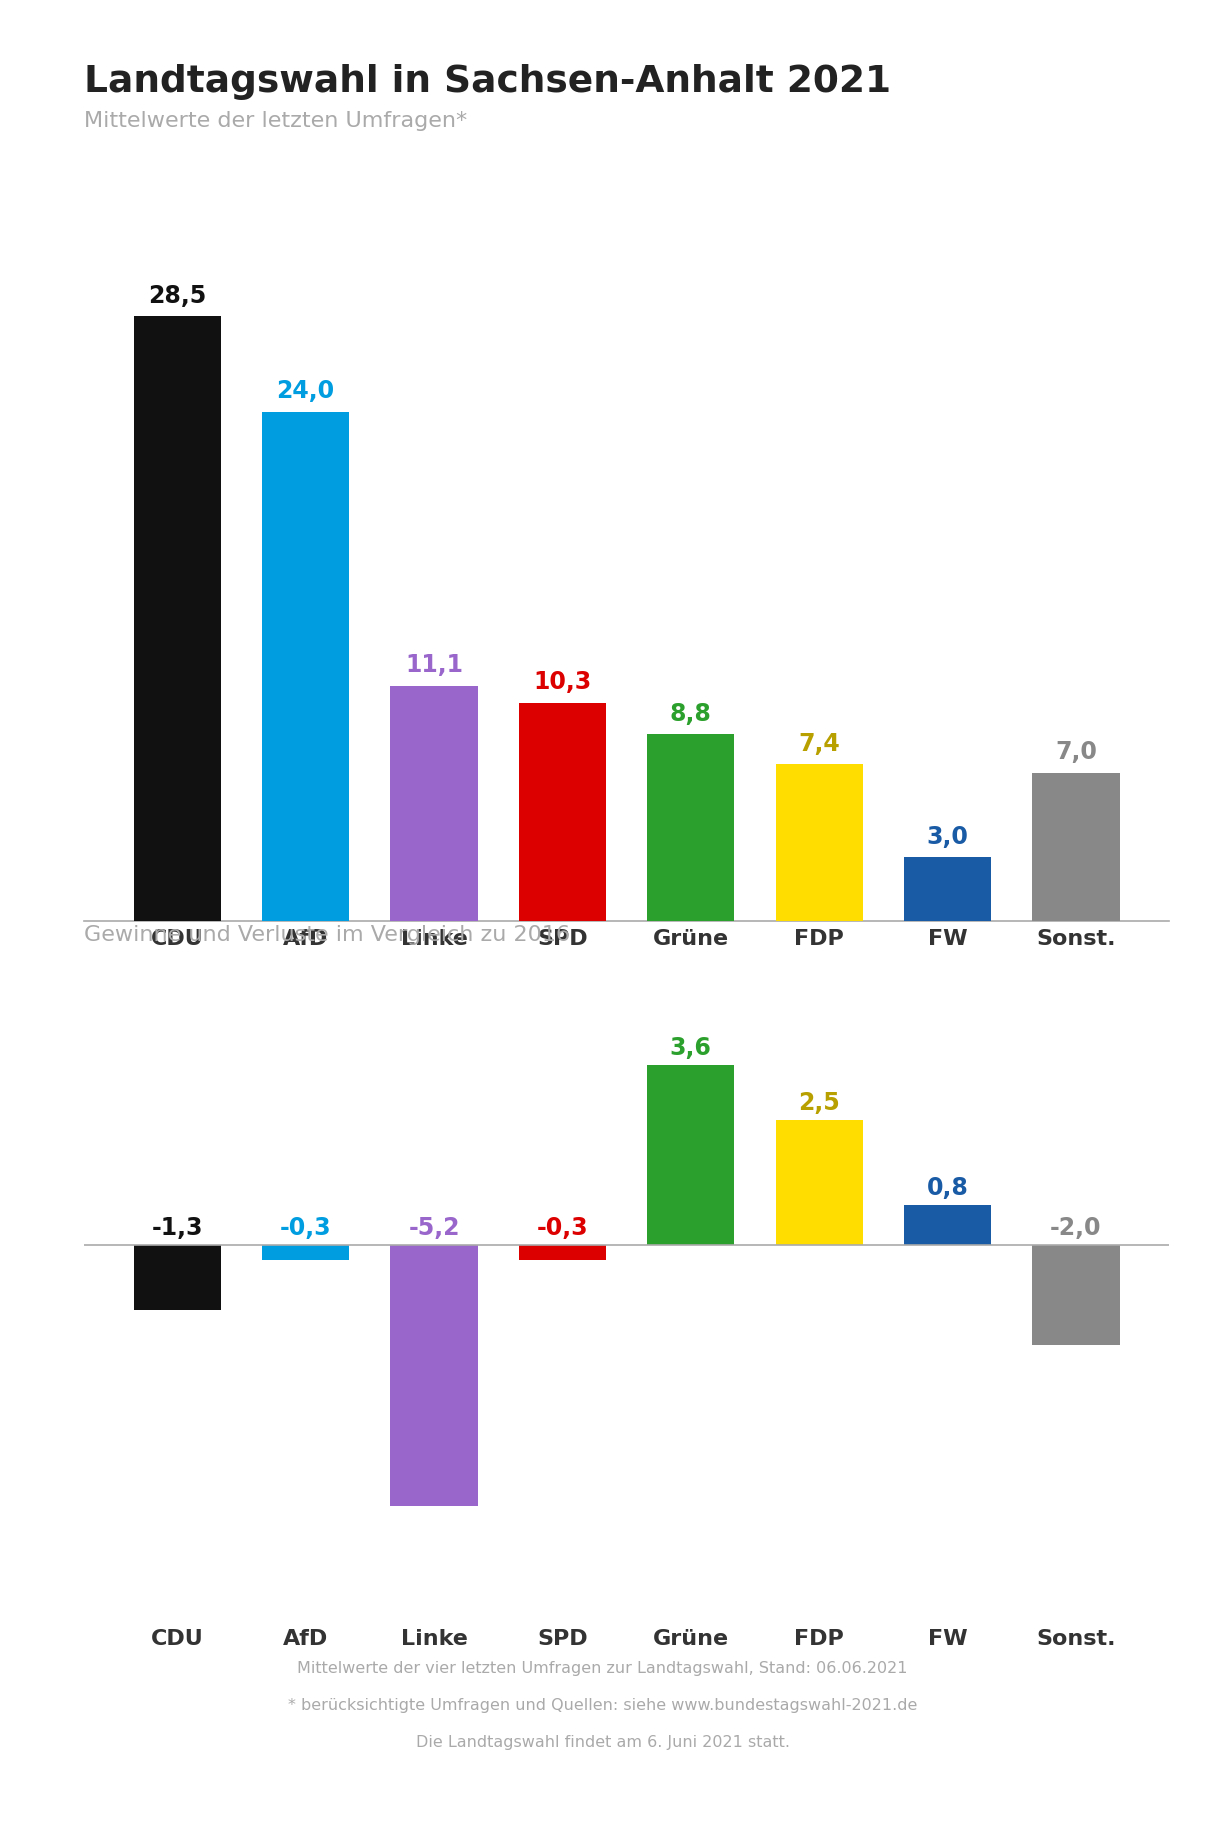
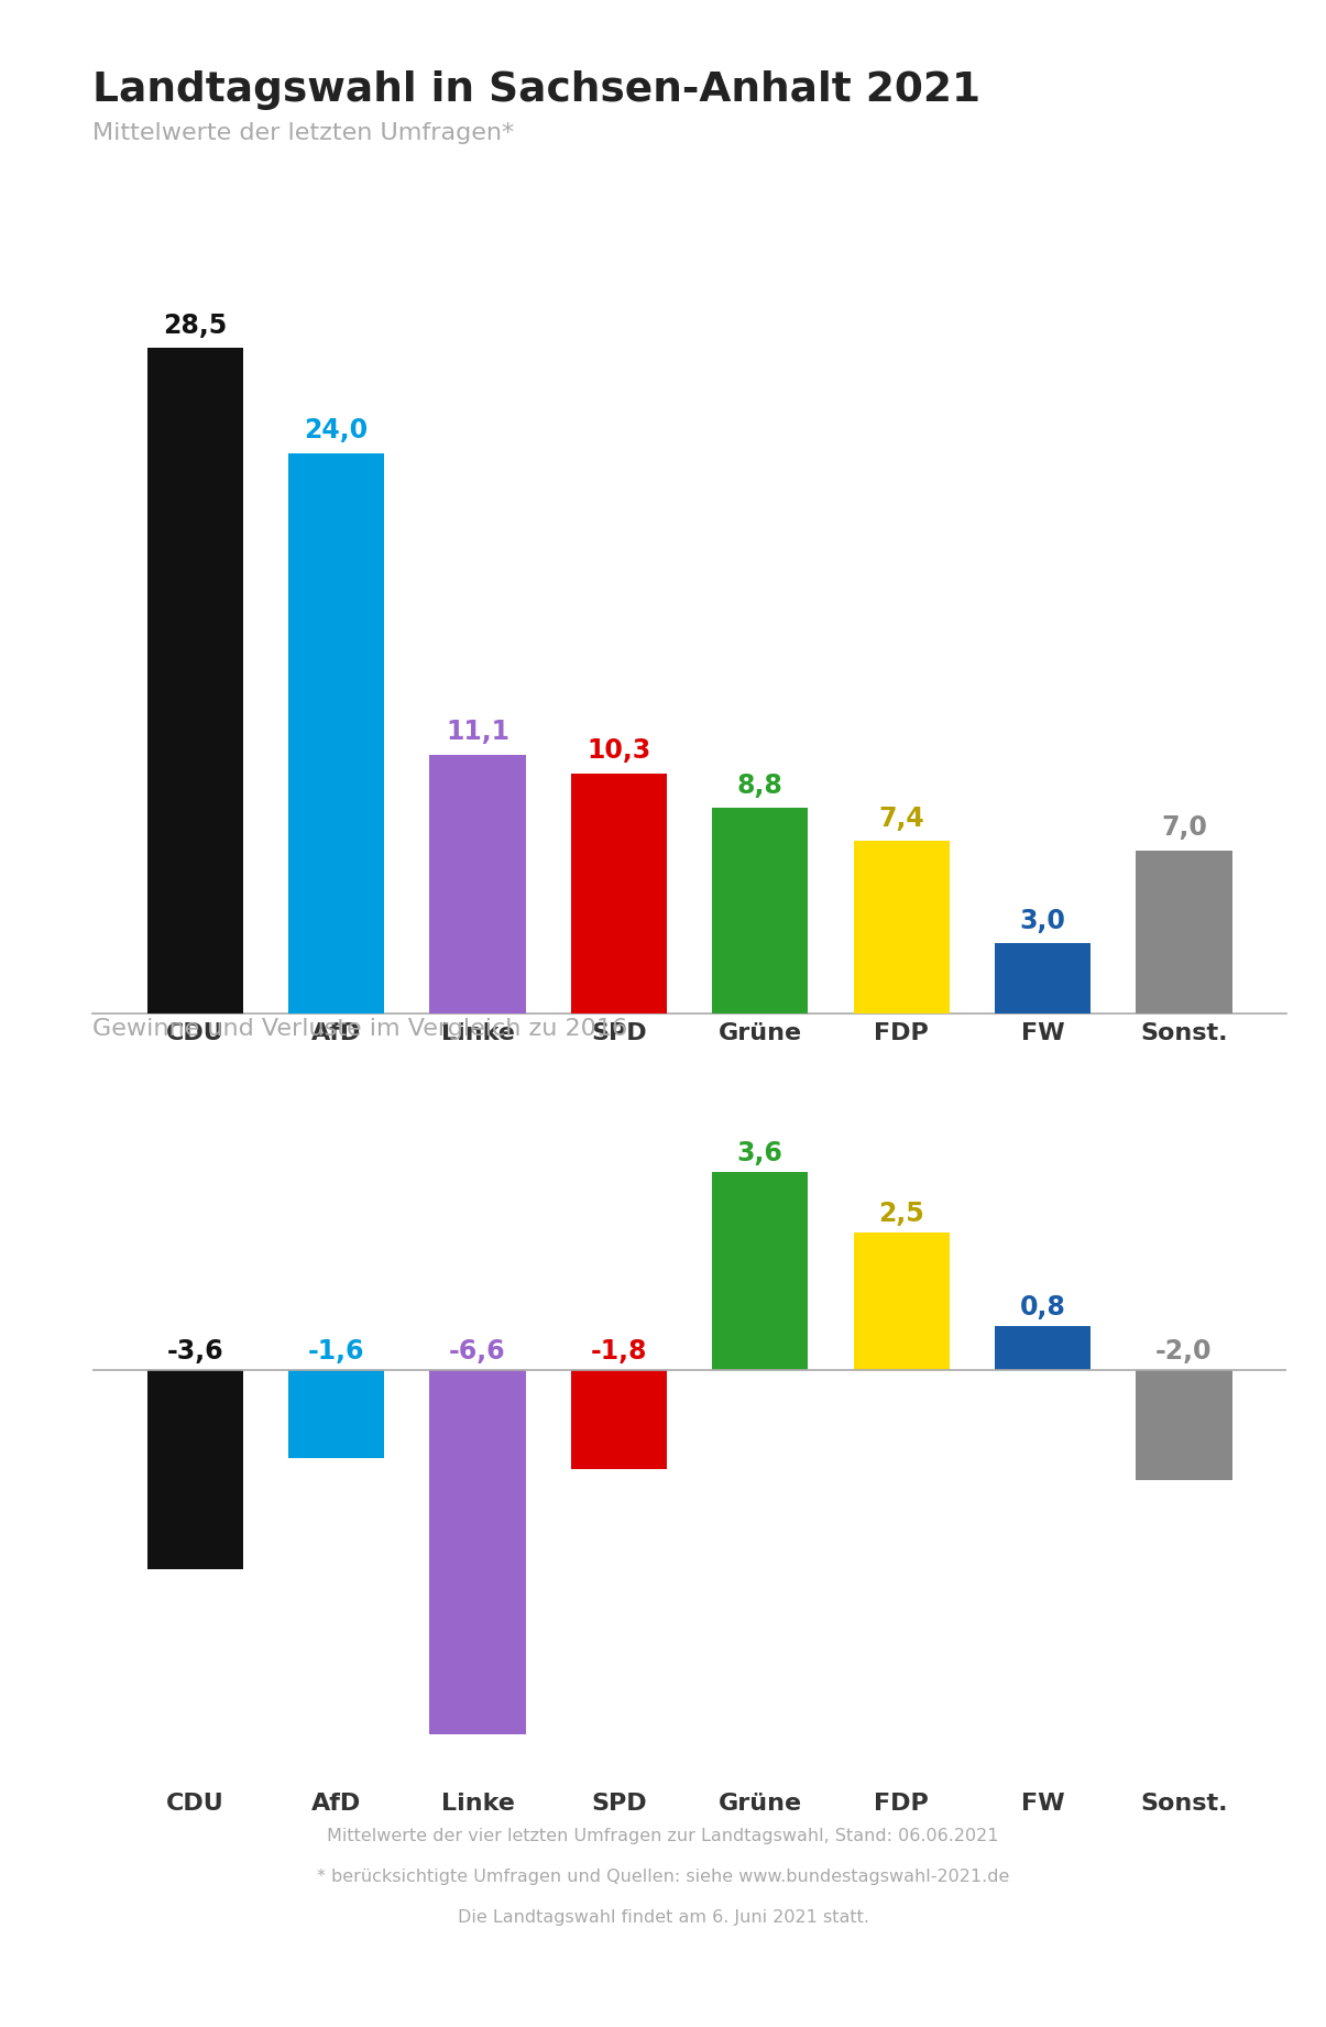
CDU: -1,3 -> -3,6
AfD: -0,3 -> -1,6
Linke: -5,2 -> -6,6
SPD: -0,3 -> -1,8
